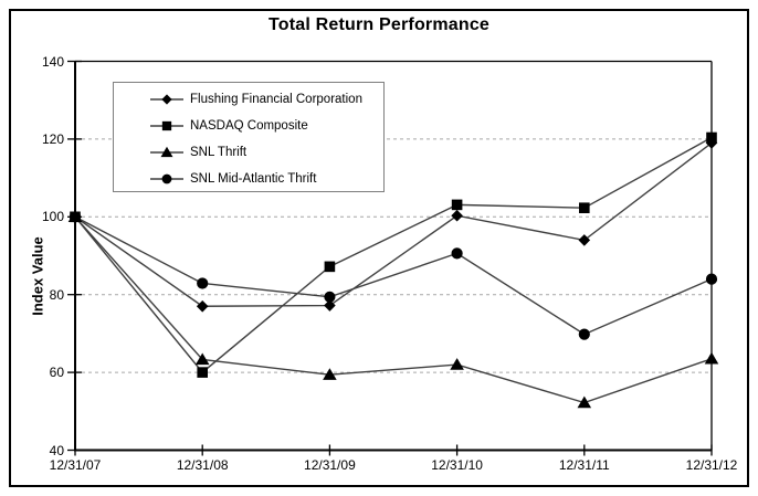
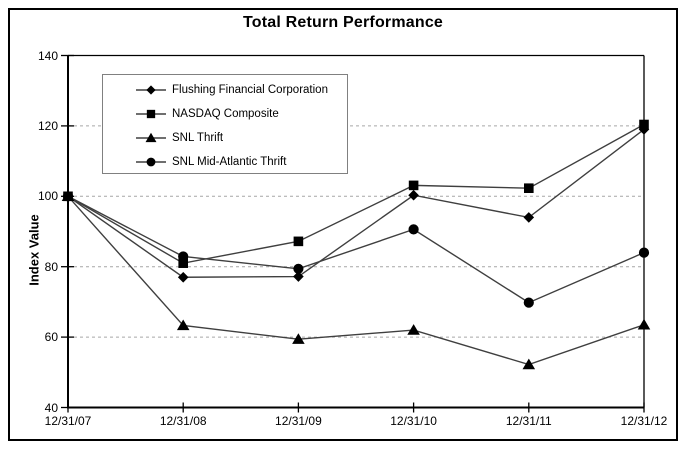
NASDAQ Composite/12/31/08: 60 -> 81
